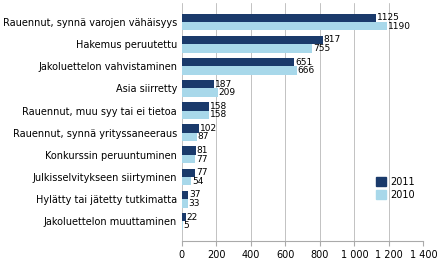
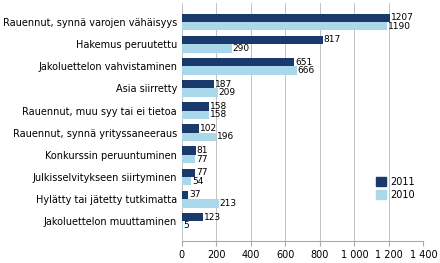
2011/Rauennut, synnä varojen vähäisyys: 1125 -> 1207
2010/Hakemus peruutettu: 755 -> 290
2010/Rauennut, synnä yrityssaneeraus: 87 -> 196
2010/Hylätty tai jätetty tutkimatta: 33 -> 213
2011/Jakoluettelon muuttaminen: 22 -> 123
